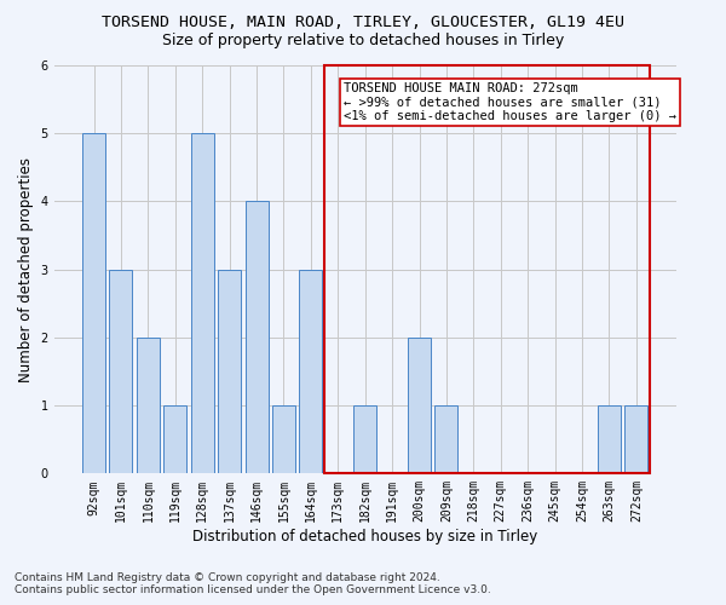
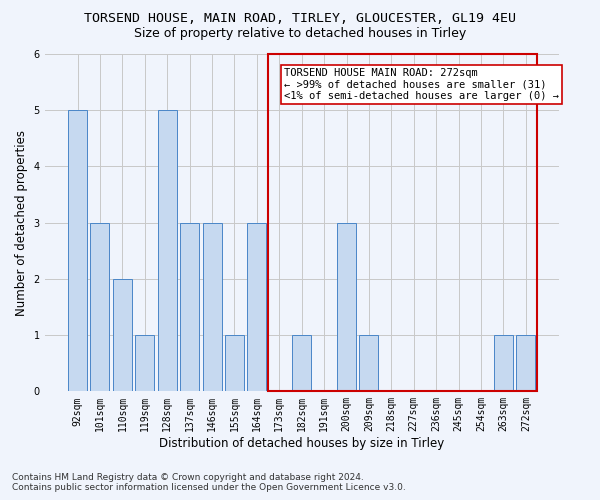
146sqm: 4 -> 3
200sqm: 2 -> 3
